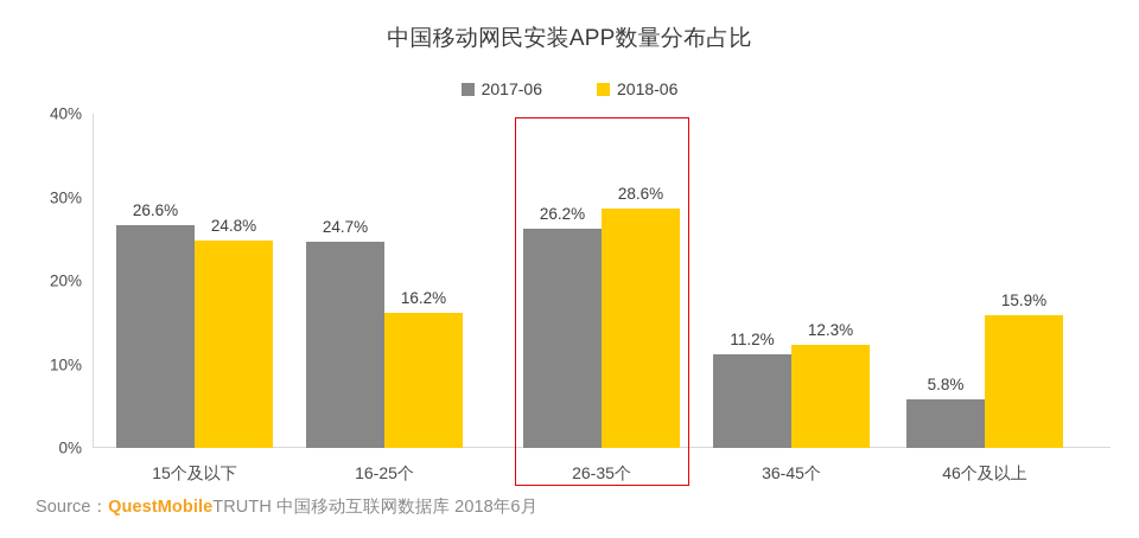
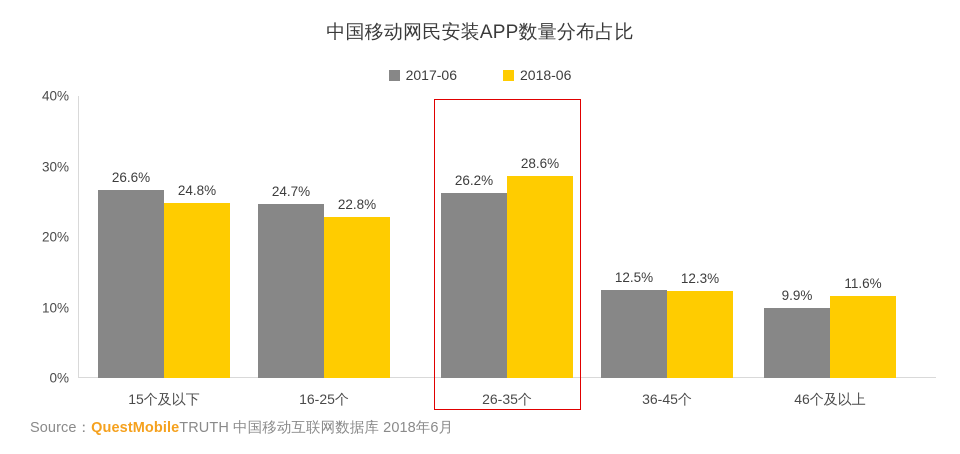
2018-06/16-25个: 16.2% -> 22.8%
2017-06/36-45个: 11.2% -> 12.5%
2017-06/46个及以上: 5.8% -> 9.9%
2018-06/46个及以上: 15.9% -> 11.6%
